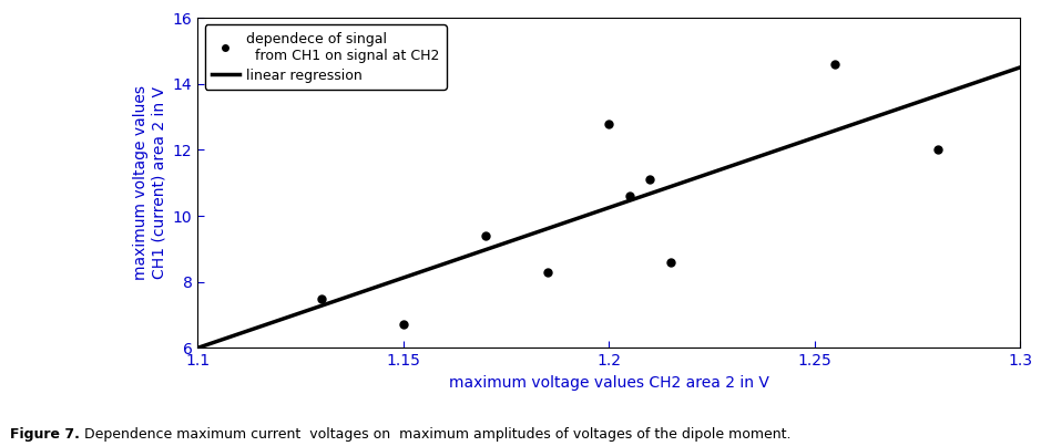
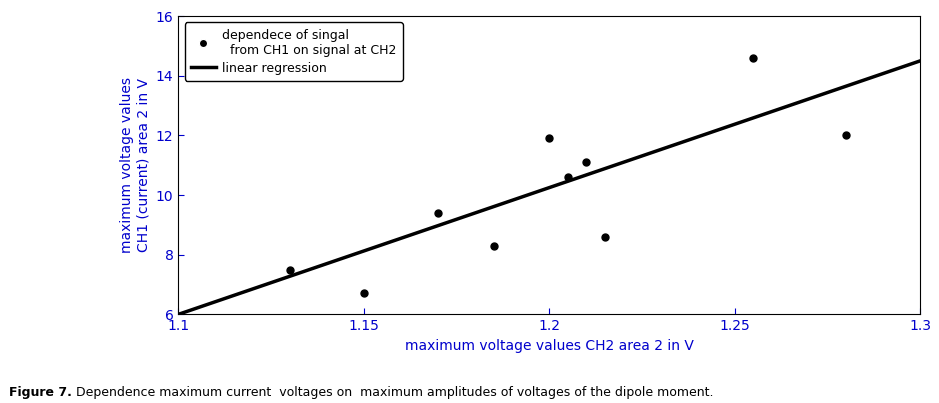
1.2: 12.8 -> 11.9
